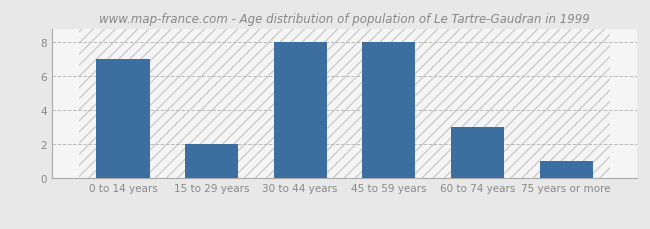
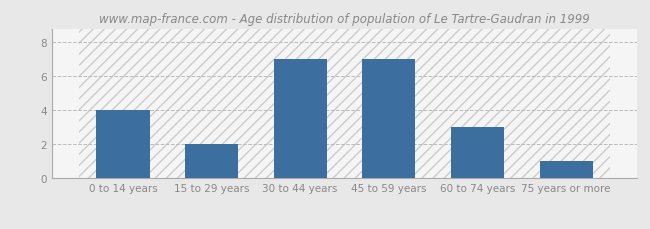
0 to 14 years: 7 -> 4
30 to 44 years: 8 -> 7
45 to 59 years: 8 -> 7
